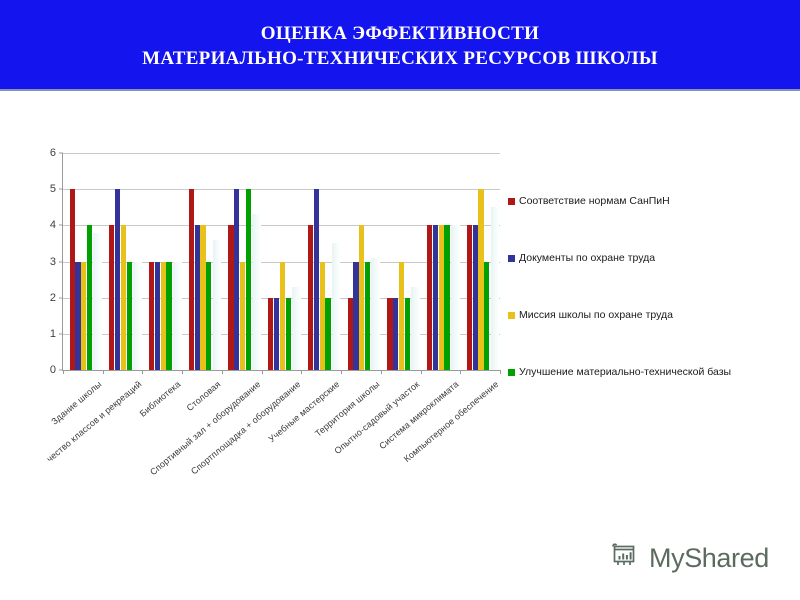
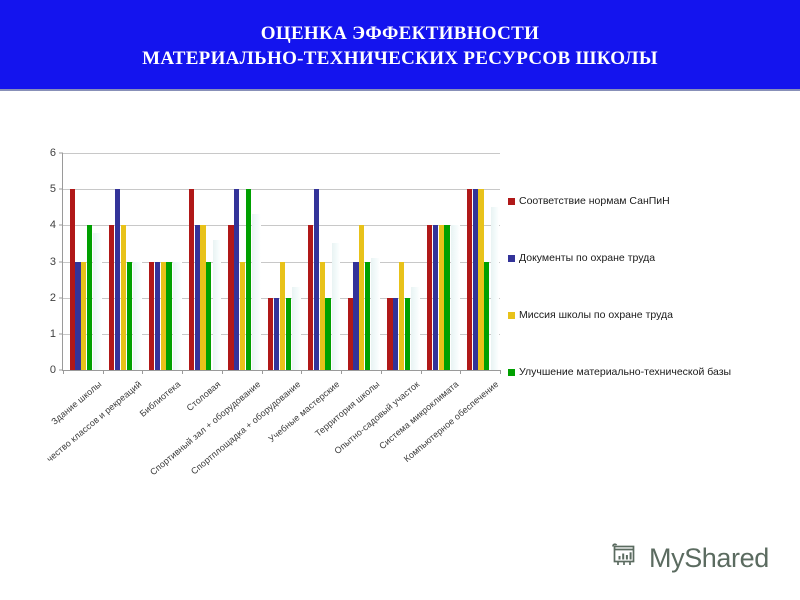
Соответствие нормам СанПиН/Компьютерное обеспечение: 4 -> 5
Документы по охране труда/Компьютерное обеспечение: 4 -> 5
